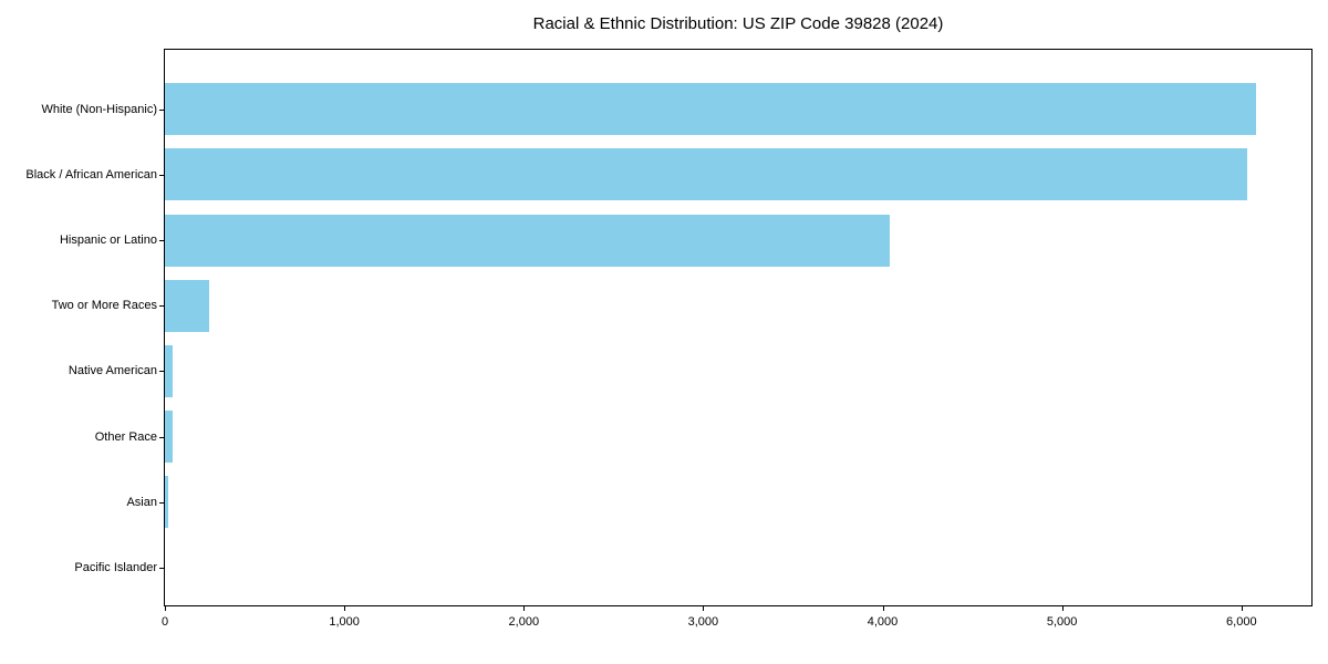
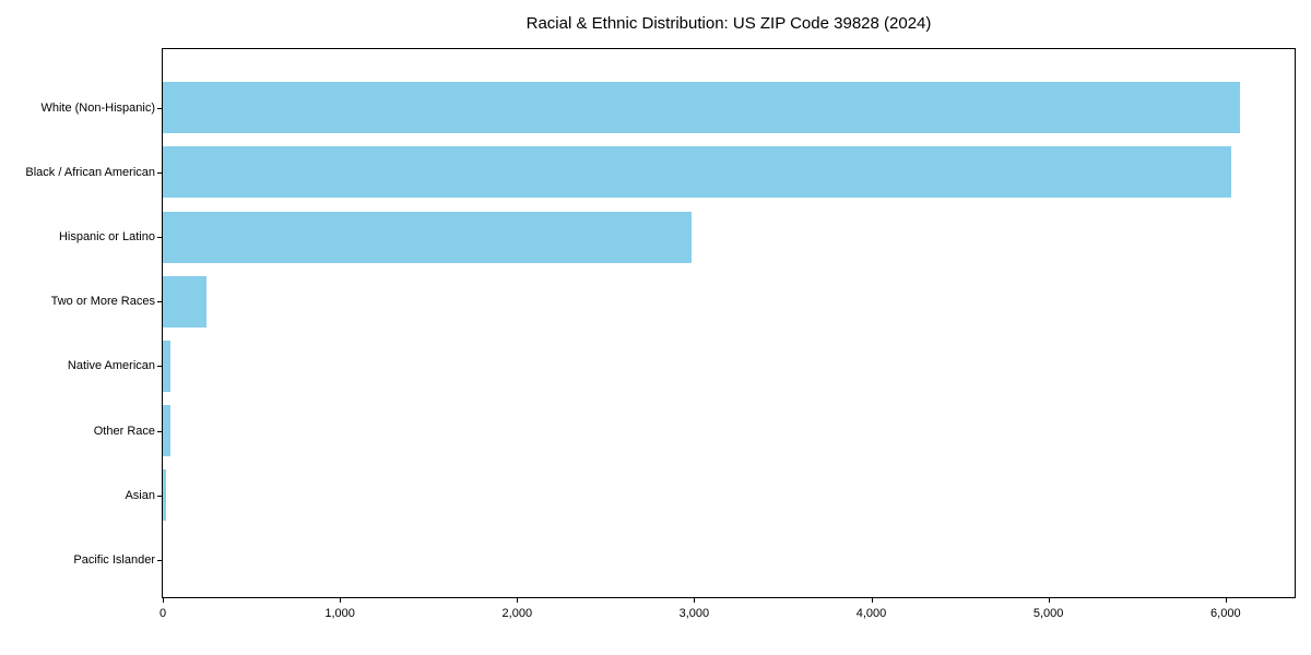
Hispanic or Latino: 4040 -> 2980
